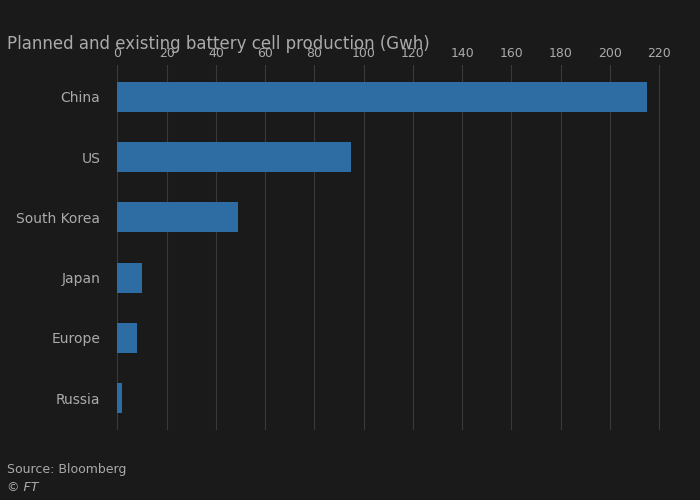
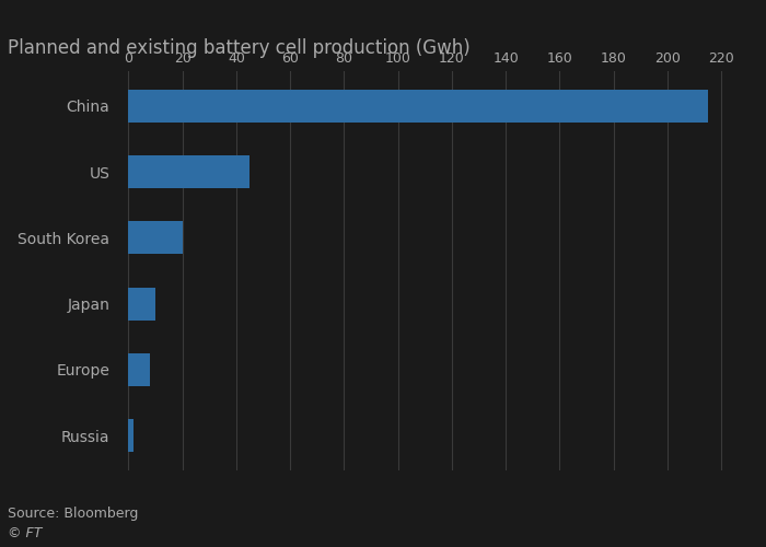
US: 95 -> 45
South Korea: 49 -> 20
